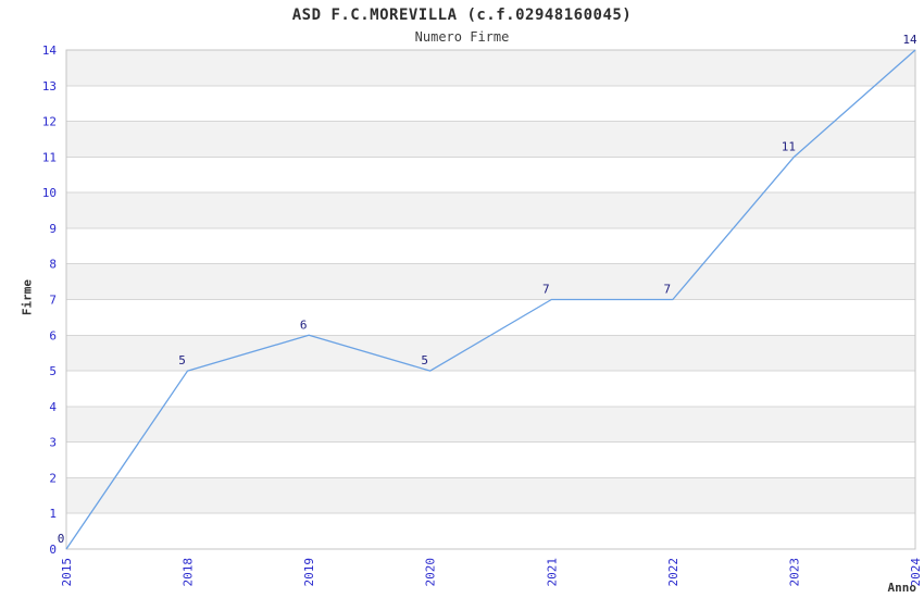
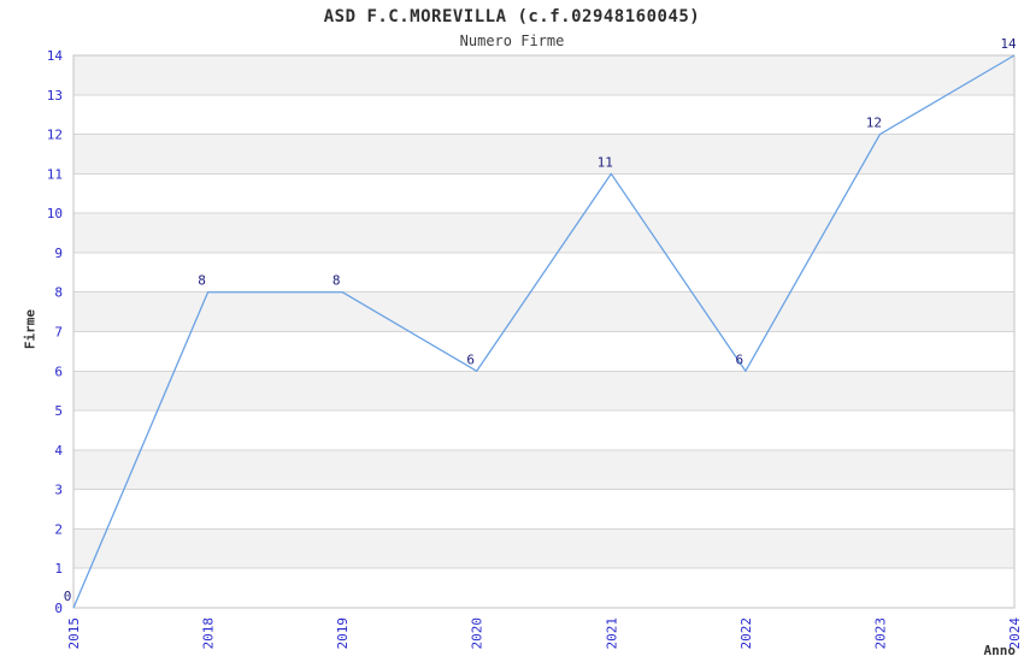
2018: 5 -> 8
2019: 6 -> 8
2020: 5 -> 6
2021: 7 -> 11
2022: 7 -> 6
2023: 11 -> 12
